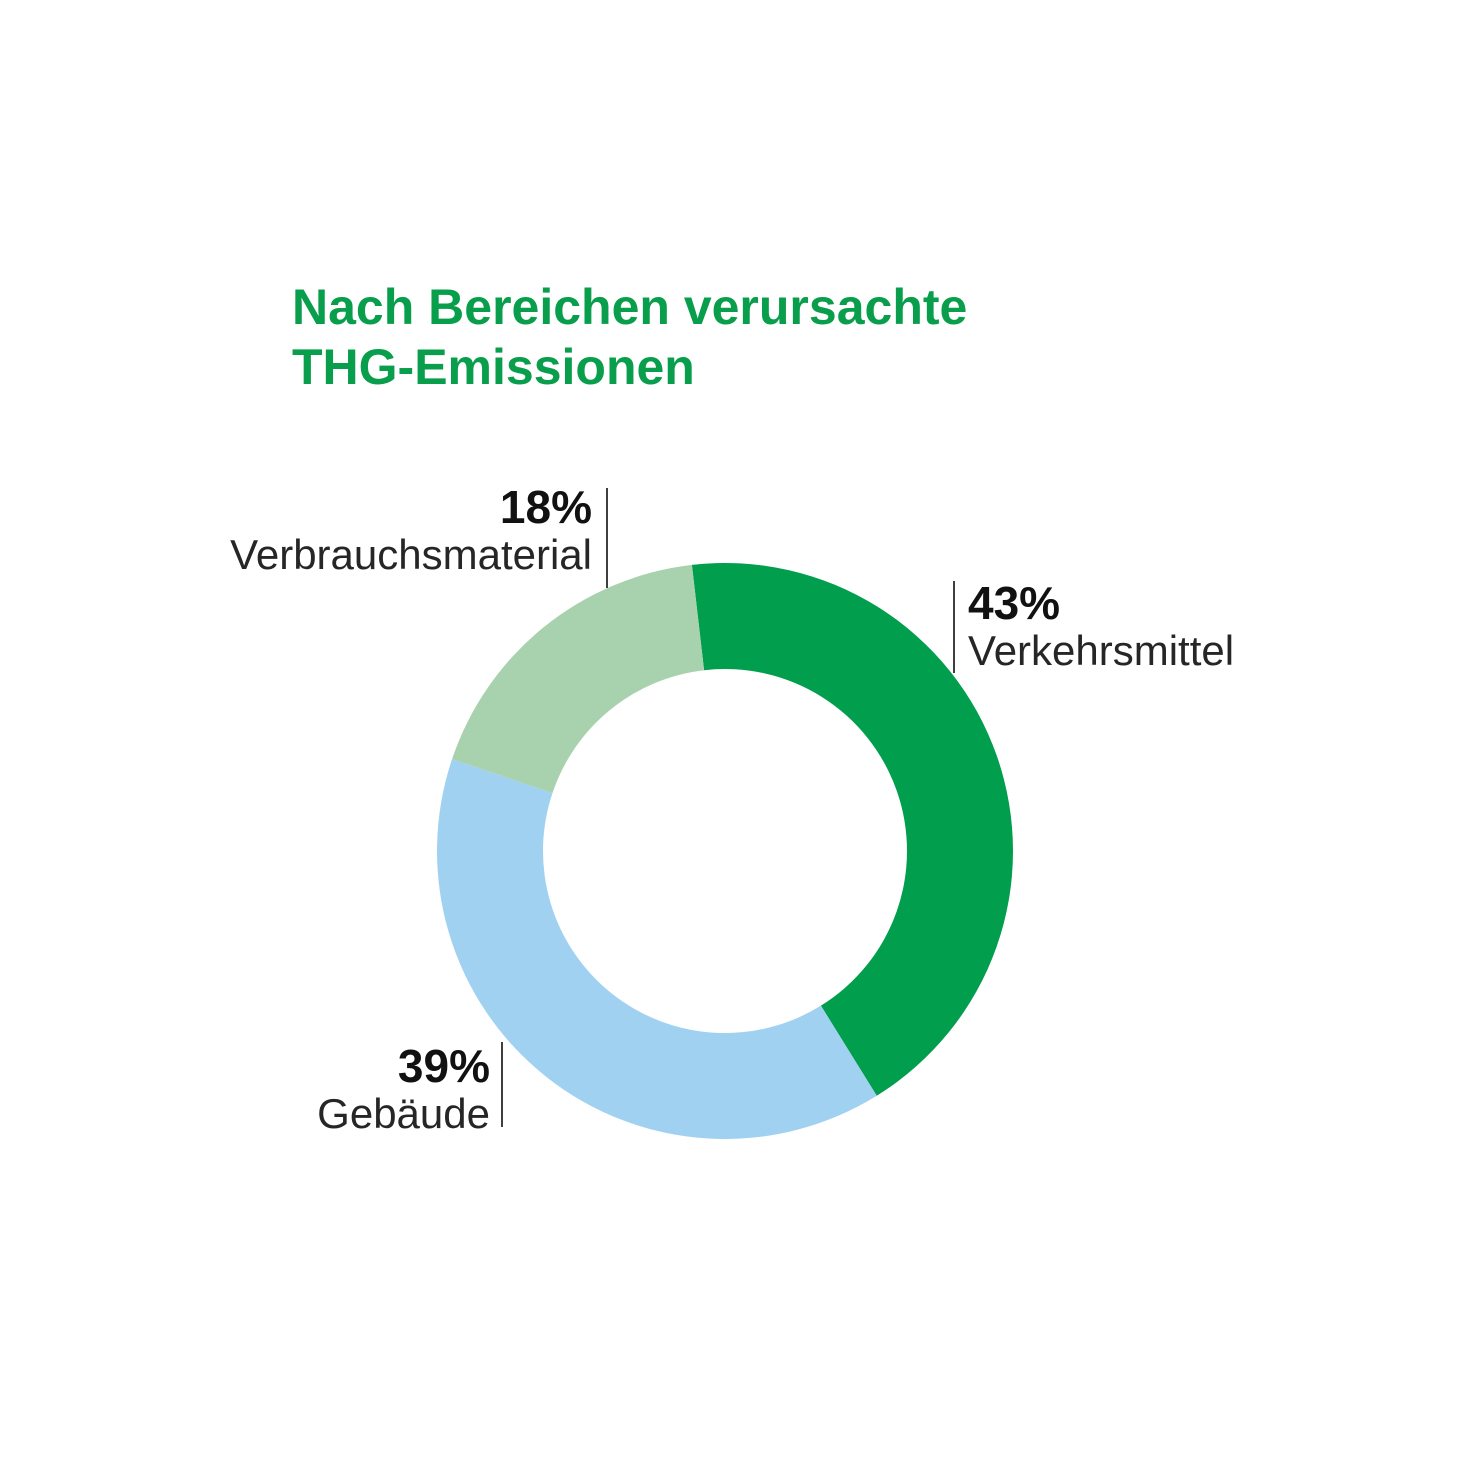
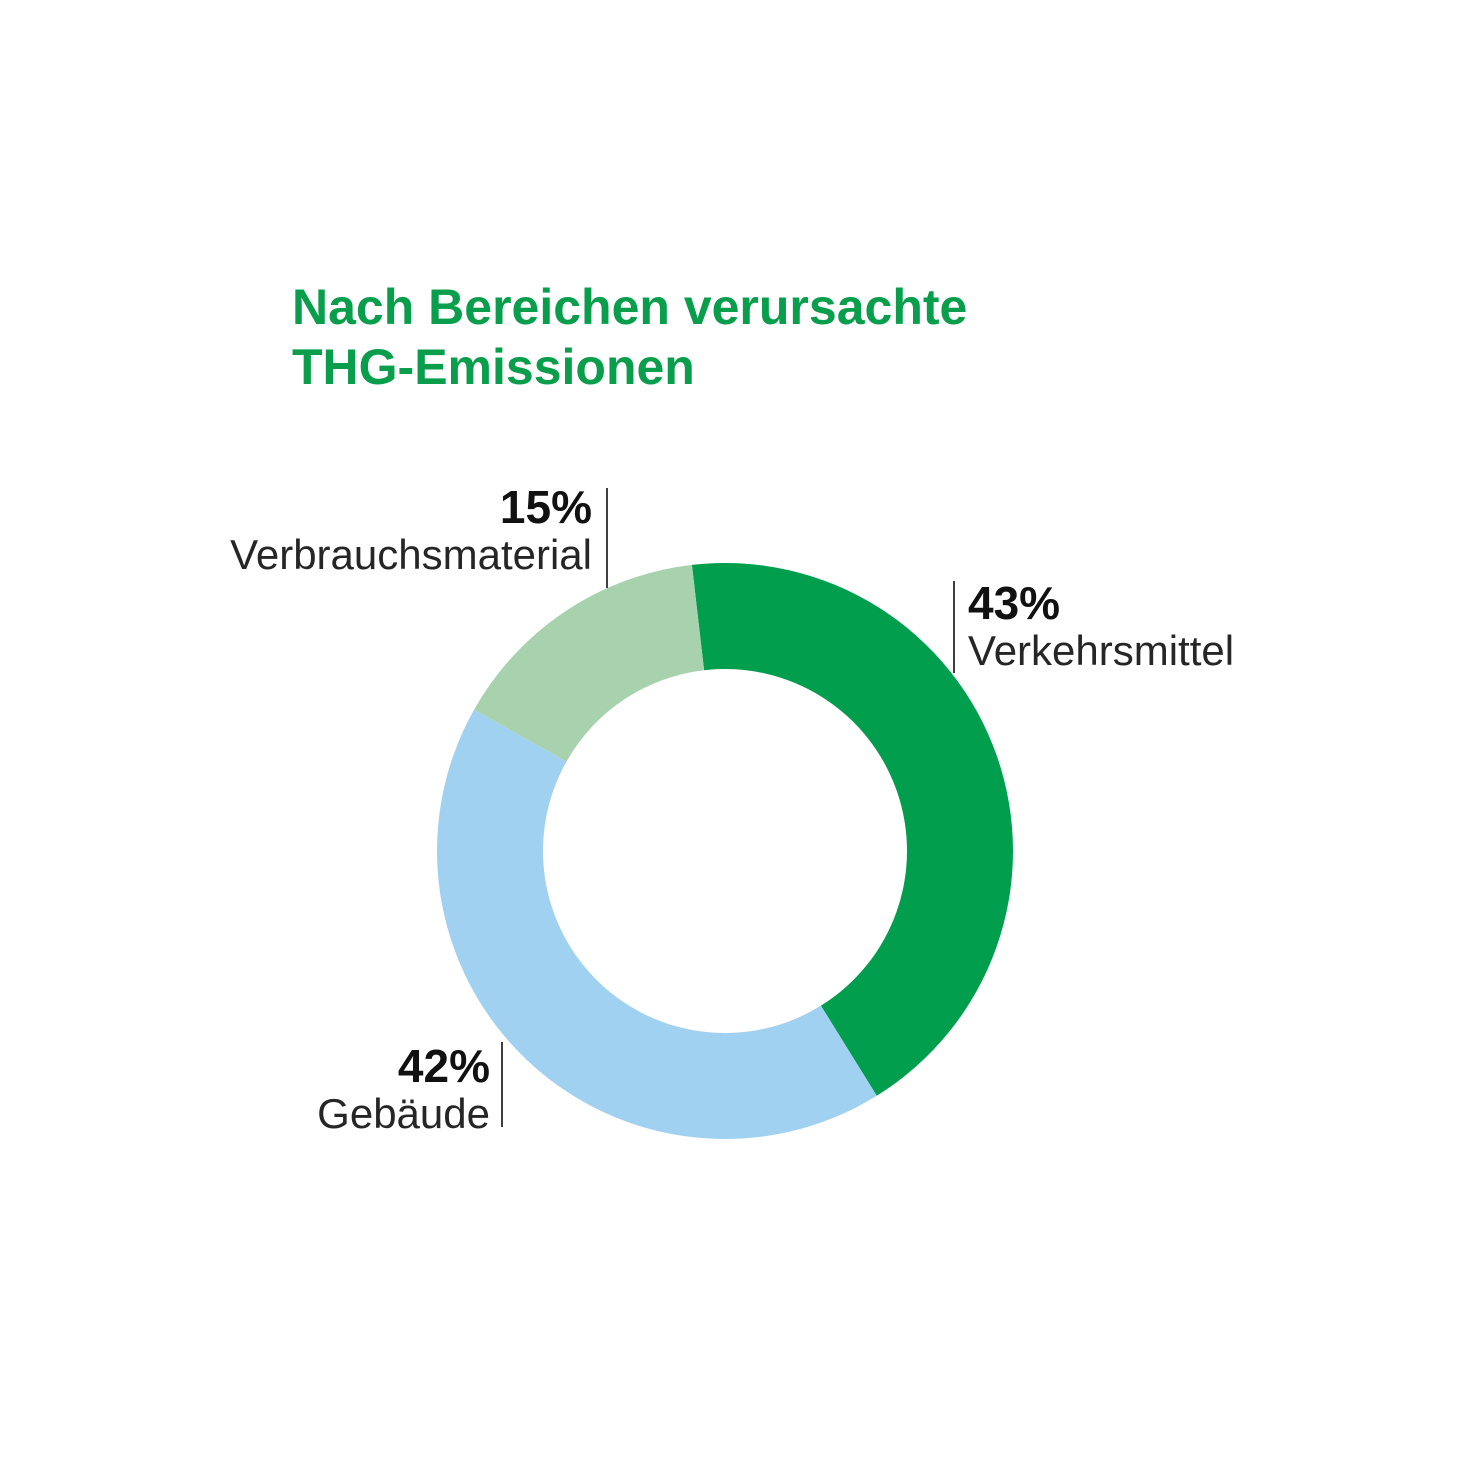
Gebäude: 39% -> 42%
Verbrauchsmaterial: 18% -> 15%
